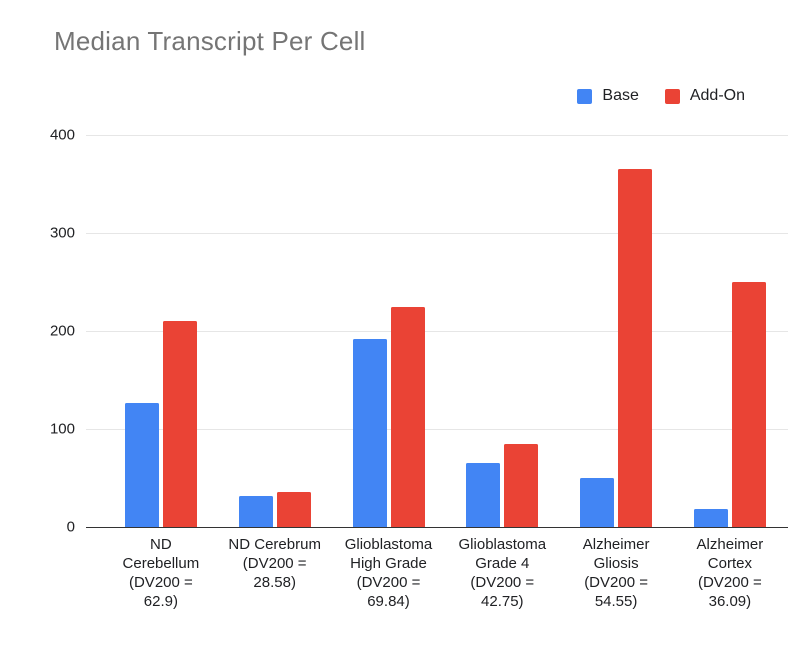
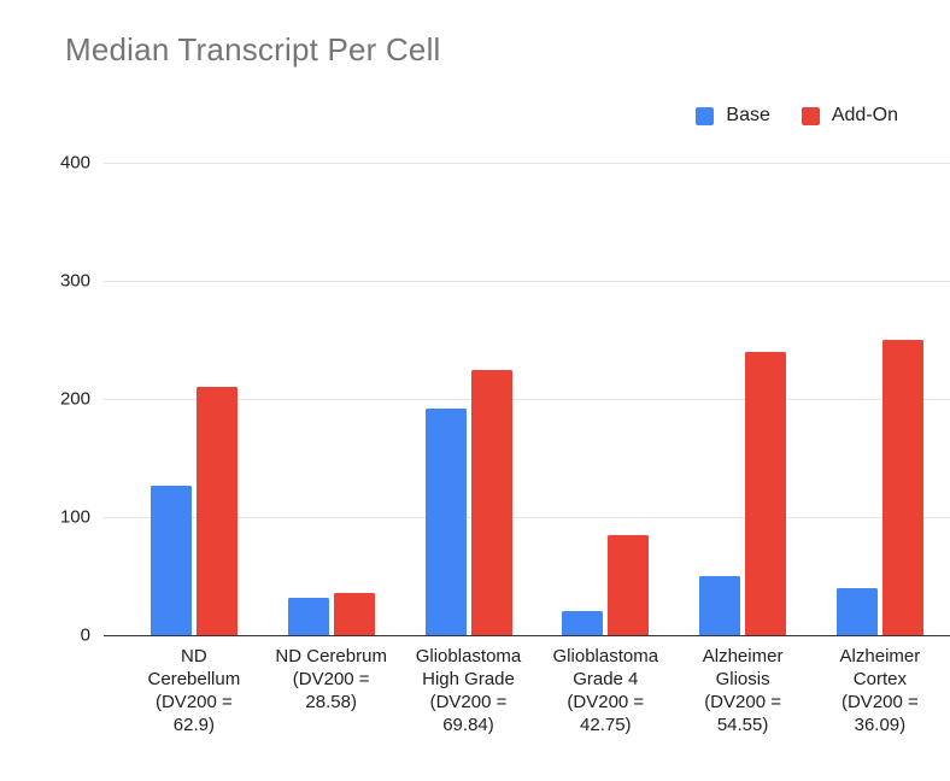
Base/Glioblastoma Grade 4 (DV200 = 42.75): 60 -> 20
Add-On/Alzheimer Gliosis (DV200 = 54.55): 360 -> 240
Base/Alzheimer Cortex (DV200 = 36.09): 20 -> 40
